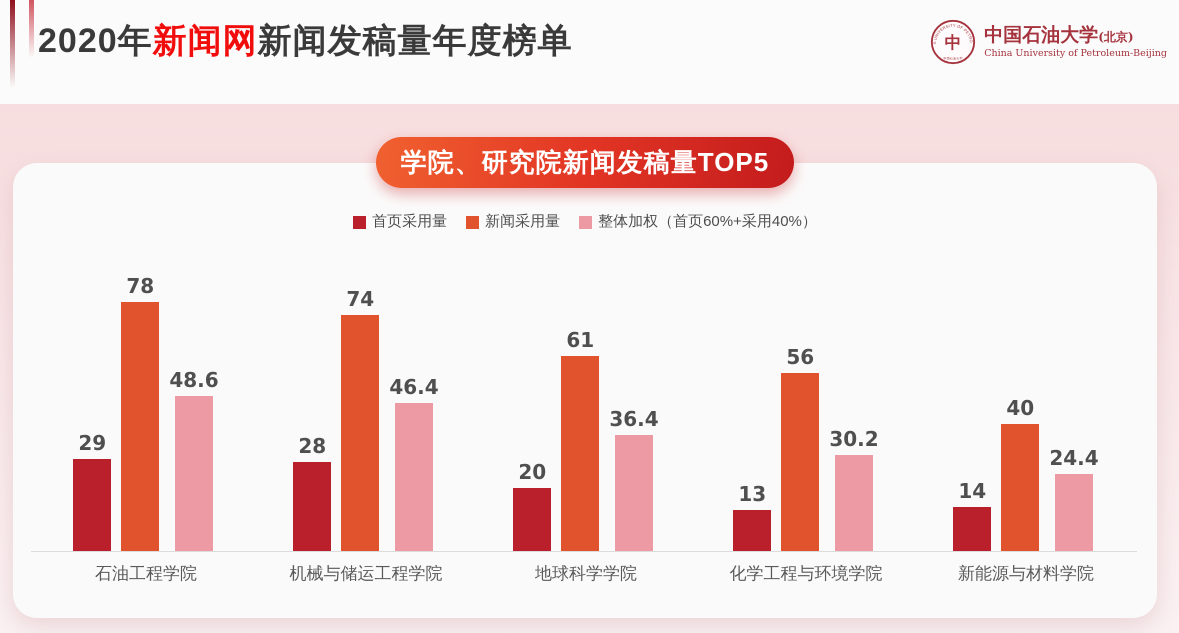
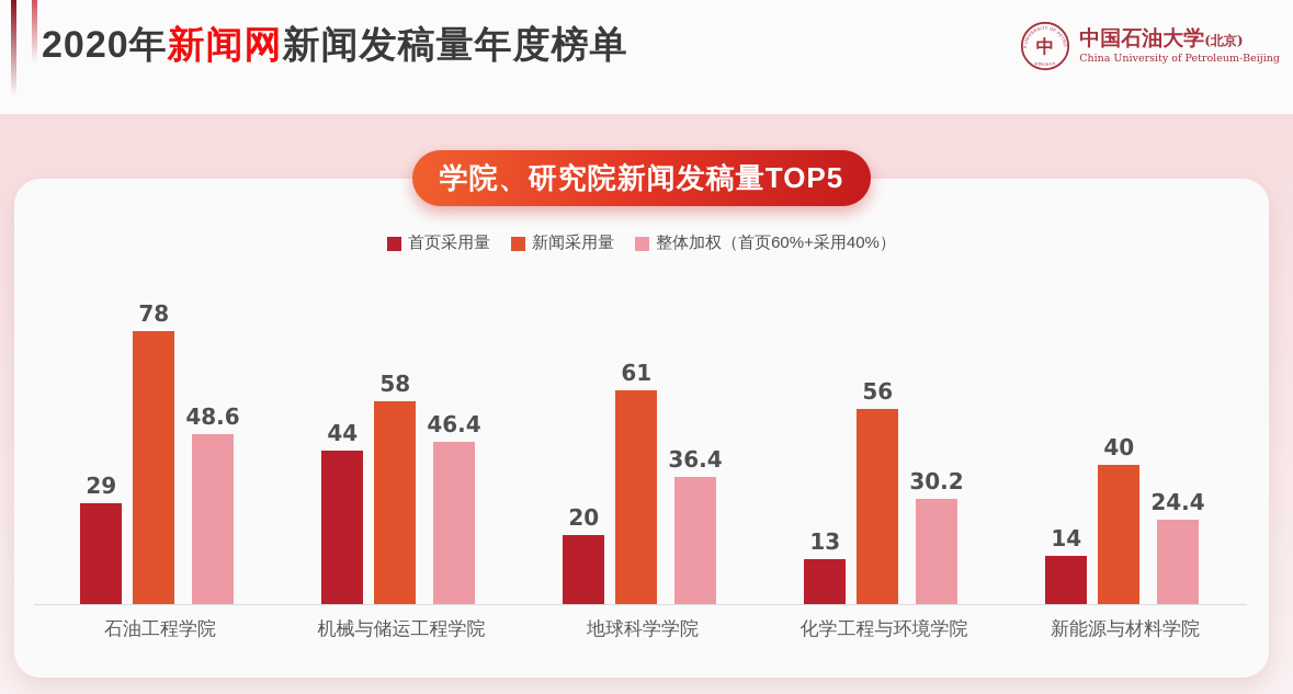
首页采用量/机械与储运工程学院: 28 -> 44
新闻采用量/机械与储运工程学院: 74 -> 58
